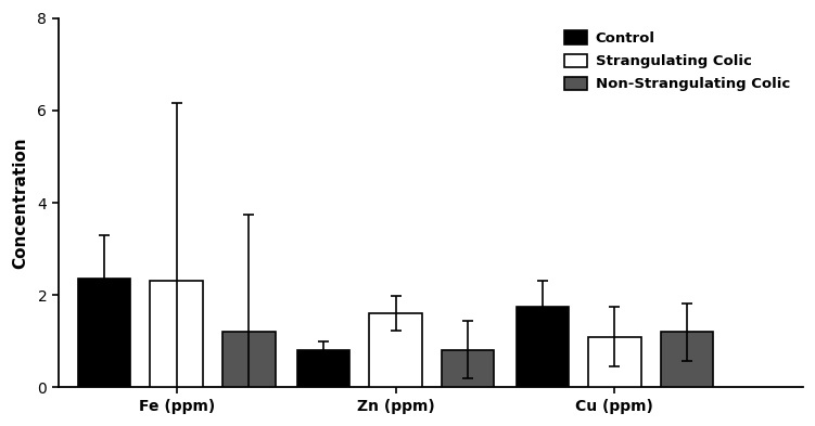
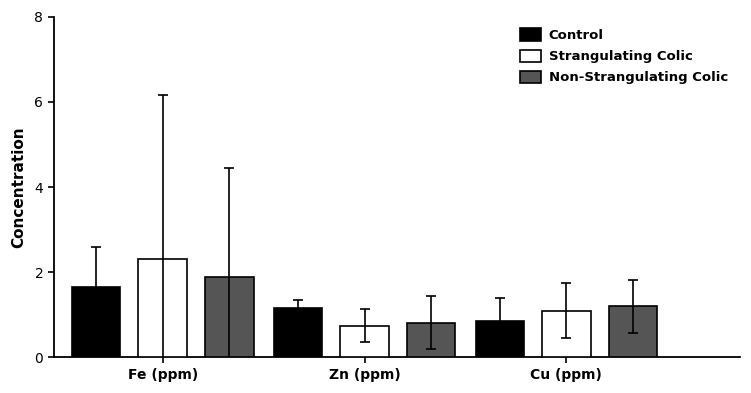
Control/Fe (ppm): 2.35 -> 1.65
Non-Strangulating Colic/Fe (ppm): 1.20 -> 1.90
Control/Zn (ppm): 0.80 -> 1.15
Strangulating Colic/Zn (ppm): 1.60 -> 0.75
Control/Cu (ppm): 1.75 -> 0.85
